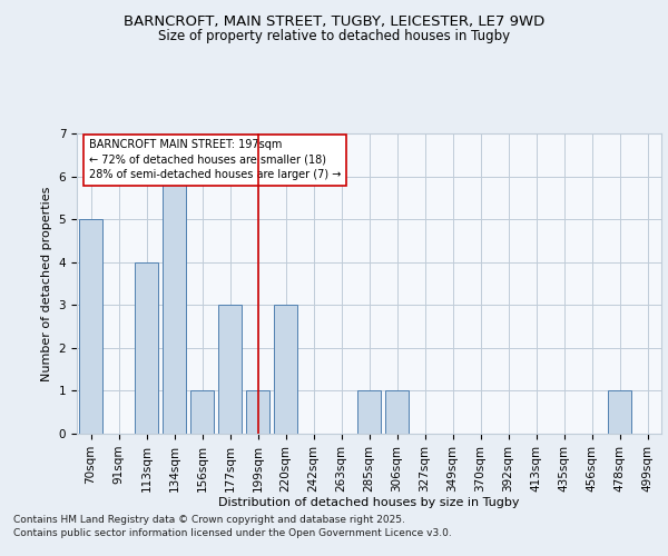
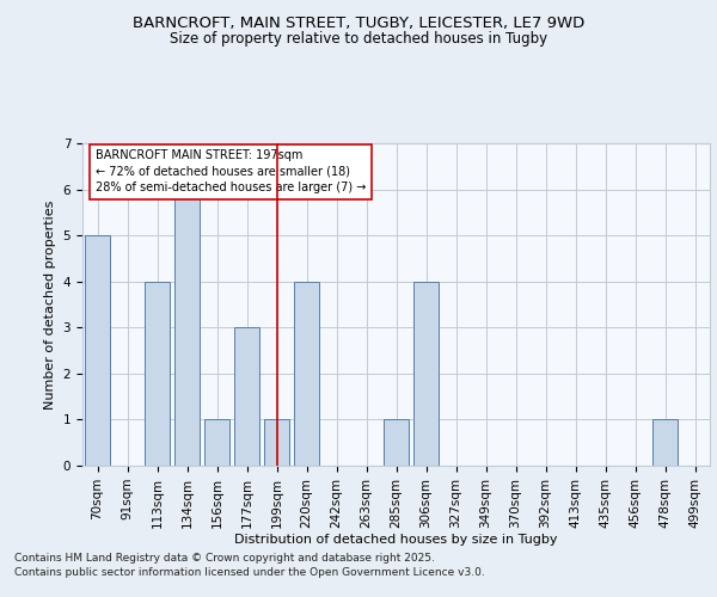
220sqm: 3 -> 4
306sqm: 1 -> 4
